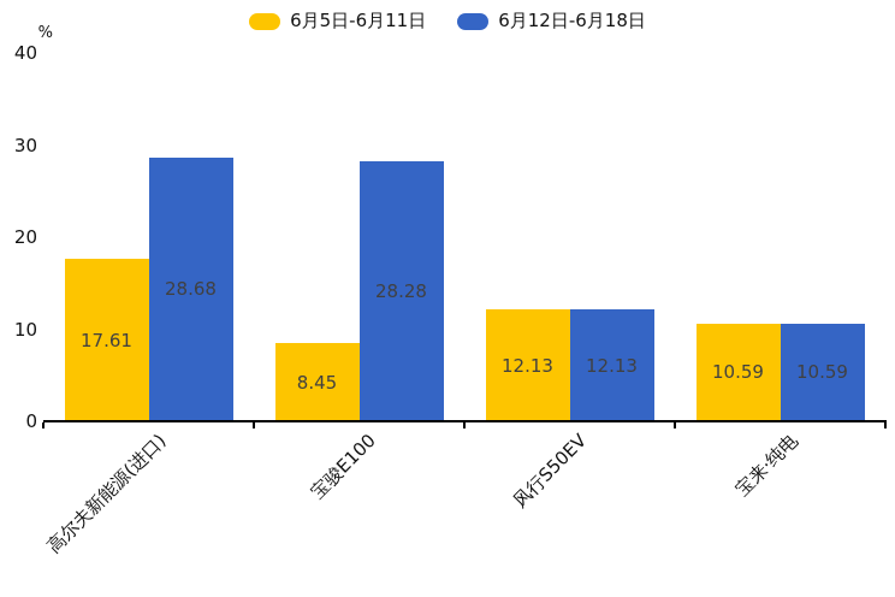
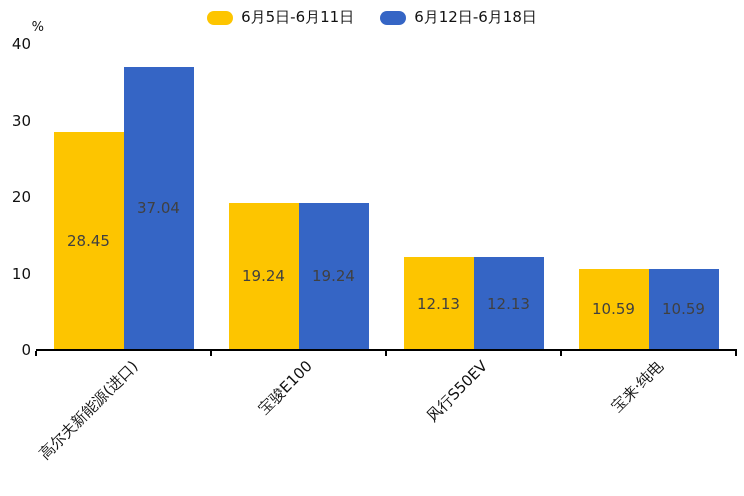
6月5日-6月11日/高尔夫新能源(进口): 17.61 -> 28.45
6月12日-6月18日/高尔夫新能源(进口): 28.68 -> 37.04
6月5日-6月11日/宝骏E100: 8.45 -> 19.24
6月12日-6月18日/宝骏E100: 28.28 -> 19.24
